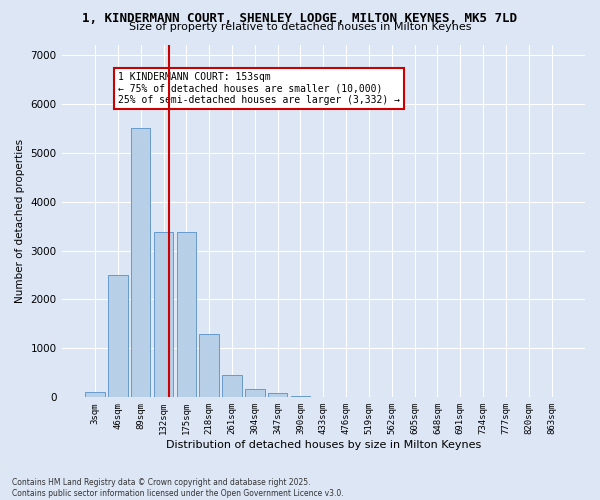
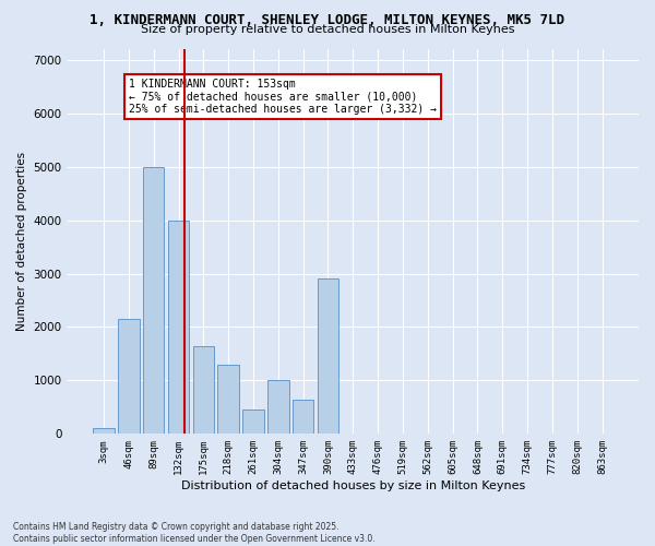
46sqm: 2500 -> 2150
89sqm: 5500 -> 5000
132sqm: 3380 -> 4000
175sqm: 3380 -> 1650
304sqm: 180 -> 1000
347sqm: 90 -> 650
390sqm: 40 -> 2900
